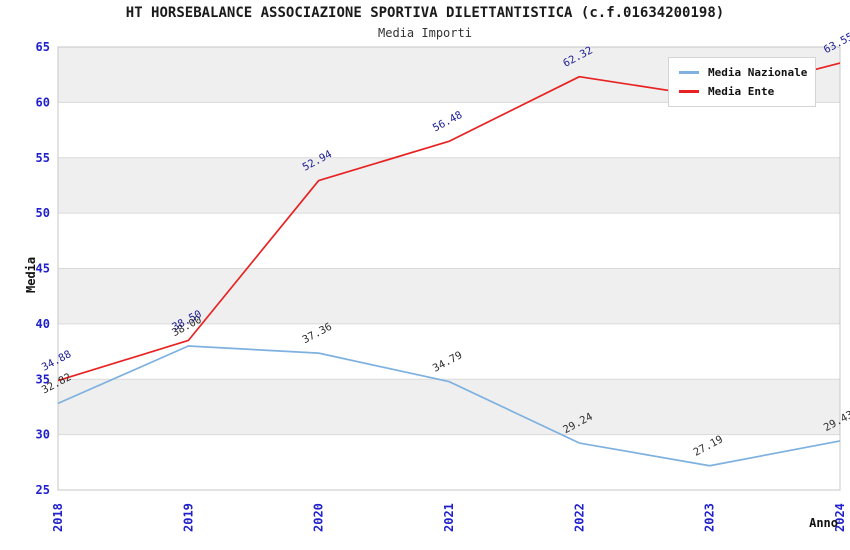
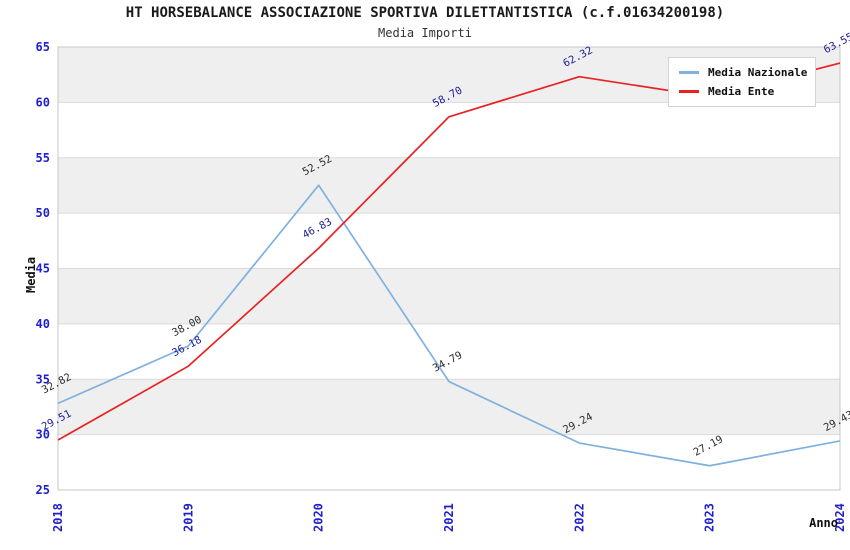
Media Ente/2018: 34.88 -> 29.51
Media Ente/2019: 38.50 -> 36.18
Media Nazionale/2020: 37.36 -> 52.52
Media Ente/2020: 52.94 -> 46.83
Media Ente/2021: 56.48 -> 58.70
